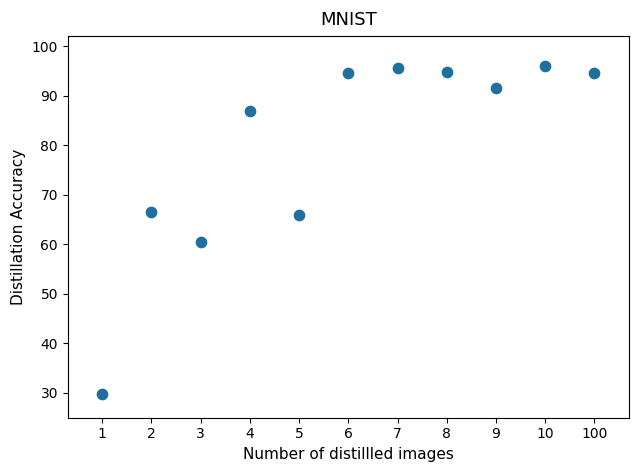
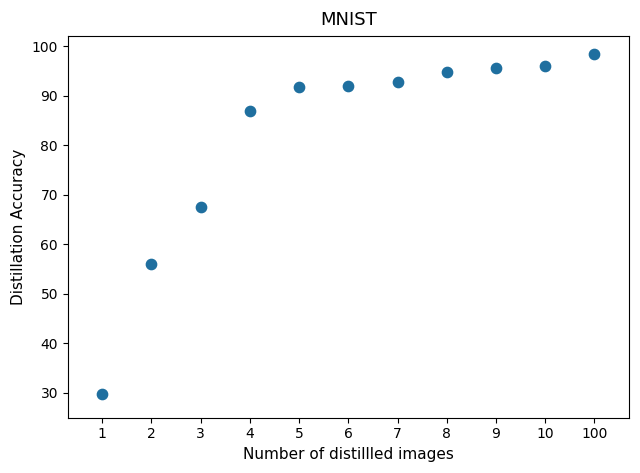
2: 66.5 -> 56.0
3: 60.5 -> 67.5
5: 66.0 -> 91.7
6: 94.5 -> 92.0
7: 95.5 -> 92.7
9: 91.5 -> 95.5
100: 94.5 -> 98.5
